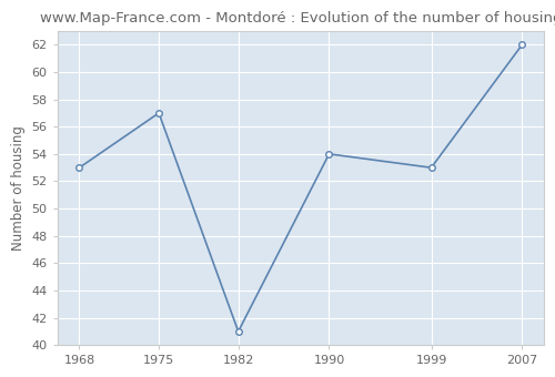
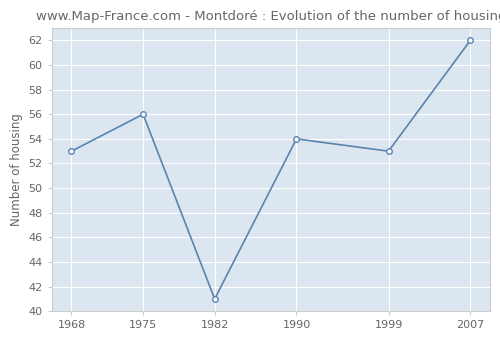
1975: 57 -> 56
